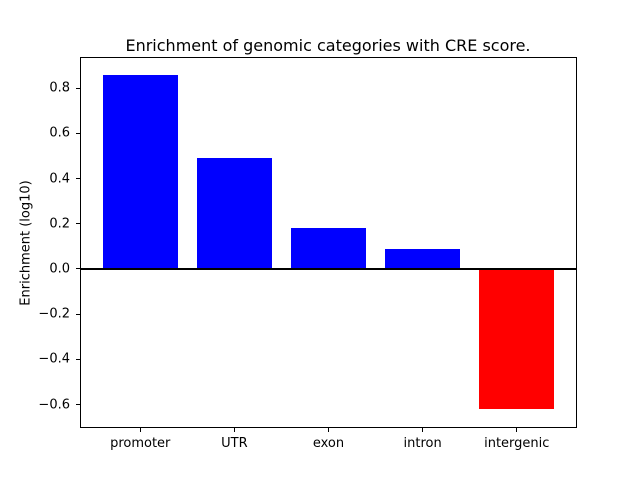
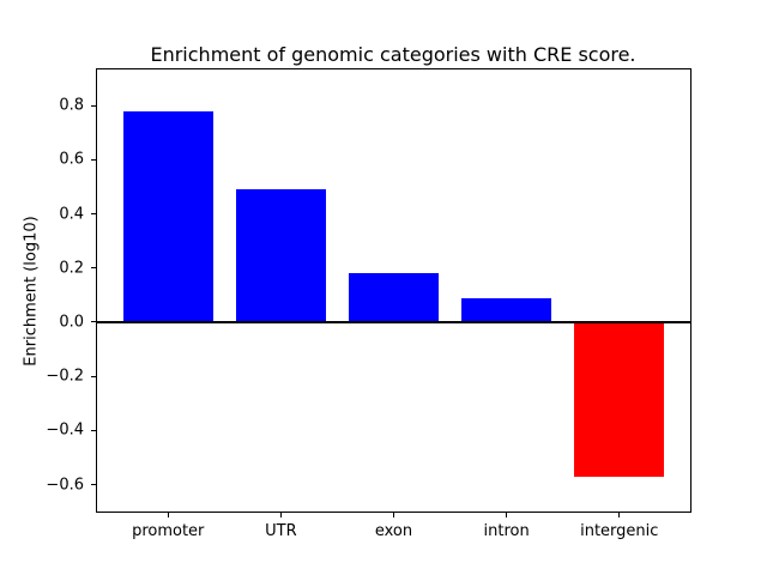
promoter: 0.86 -> 0.78
intergenic: -0.62 -> -0.57
